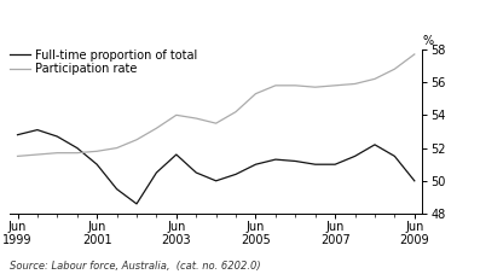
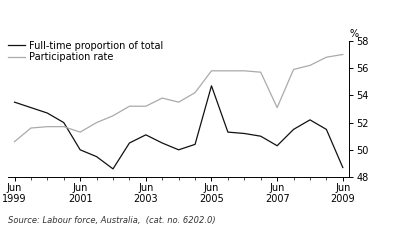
Full-time proportion of total/Jun 1999: 52.8 -> 53.5
Participation rate/Jun 1999: 51.5 -> 50.6
Full-time proportion of total/Jun 2001: 51.0 -> 50.0
Participation rate/Jun 2001: 51.8 -> 51.3
Full-time proportion of total/Jun 2003: 51.6 -> 51.1
Participation rate/Jun 2003: 54.0 -> 53.2
Full-time proportion of total/Jun 2005: 51.0 -> 54.7
Participation rate/Jun 2005: 55.3 -> 55.8
Full-time proportion of total/Jun 2007: 51.0 -> 50.3
Participation rate/Jun 2007: 55.8 -> 53.1
Full-time proportion of total/Jun 2009: 50.0 -> 48.7
Participation rate/Jun 2009: 57.7 -> 57.0
